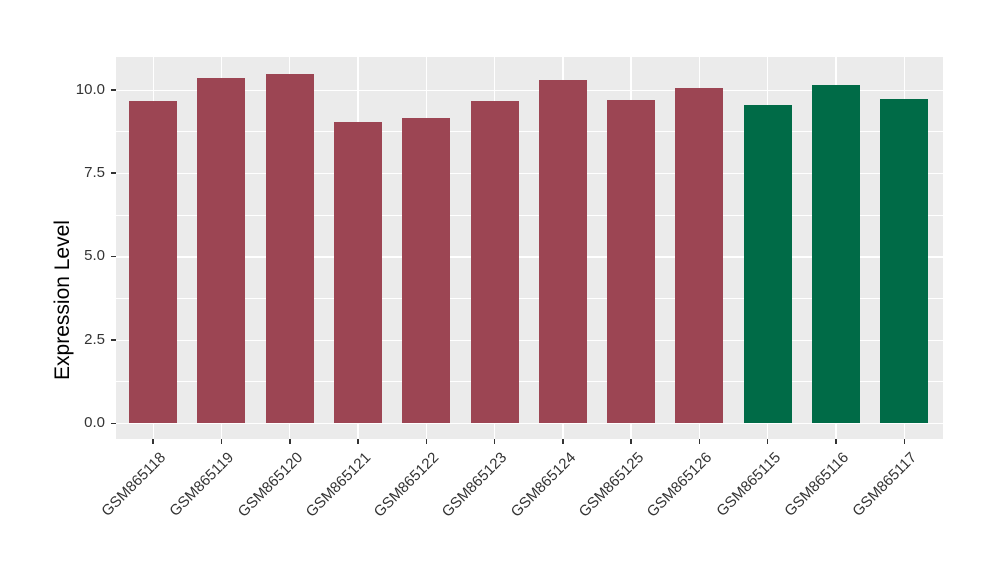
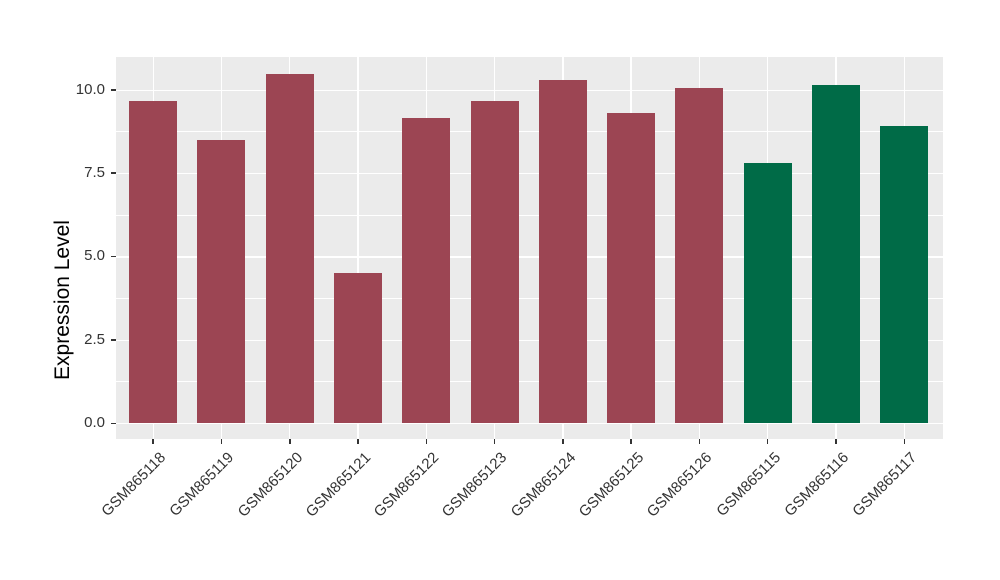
GSM865119: 10.3 -> 8.5
GSM865121: 9.0 -> 4.5
GSM865125: 9.7 -> 9.3
GSM865115: 9.6 -> 7.8
GSM865117: 9.7 -> 8.9
